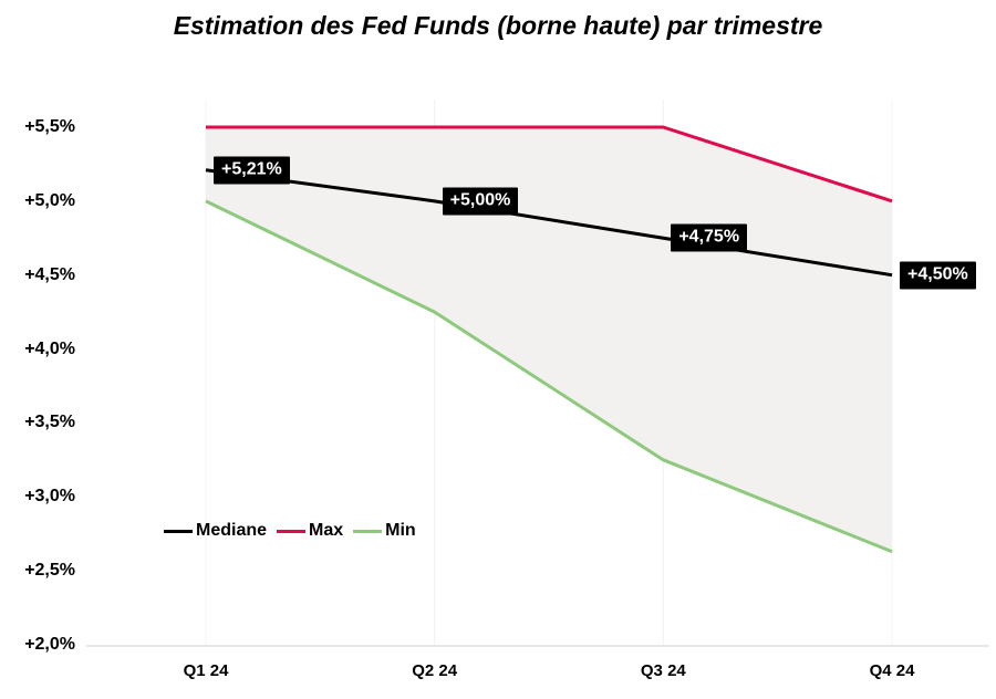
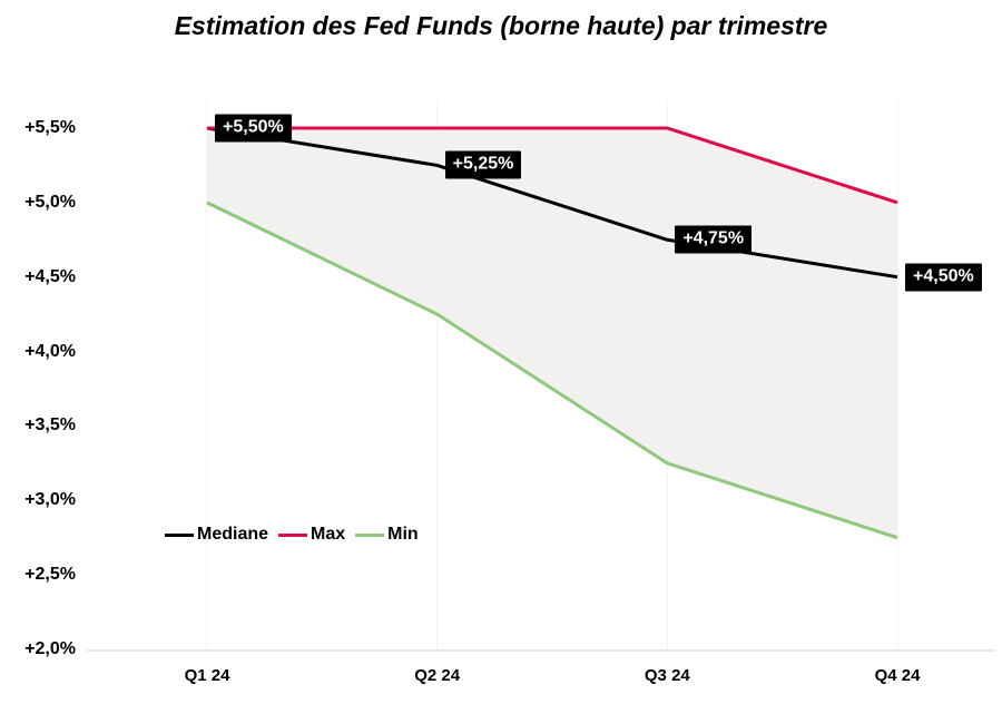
Mediane/Q1 24: +5,21% -> +5,50%
Mediane/Q2 24: +5,00% -> +5,25%
Min/Q4 24: 2,63% -> 2,75%
